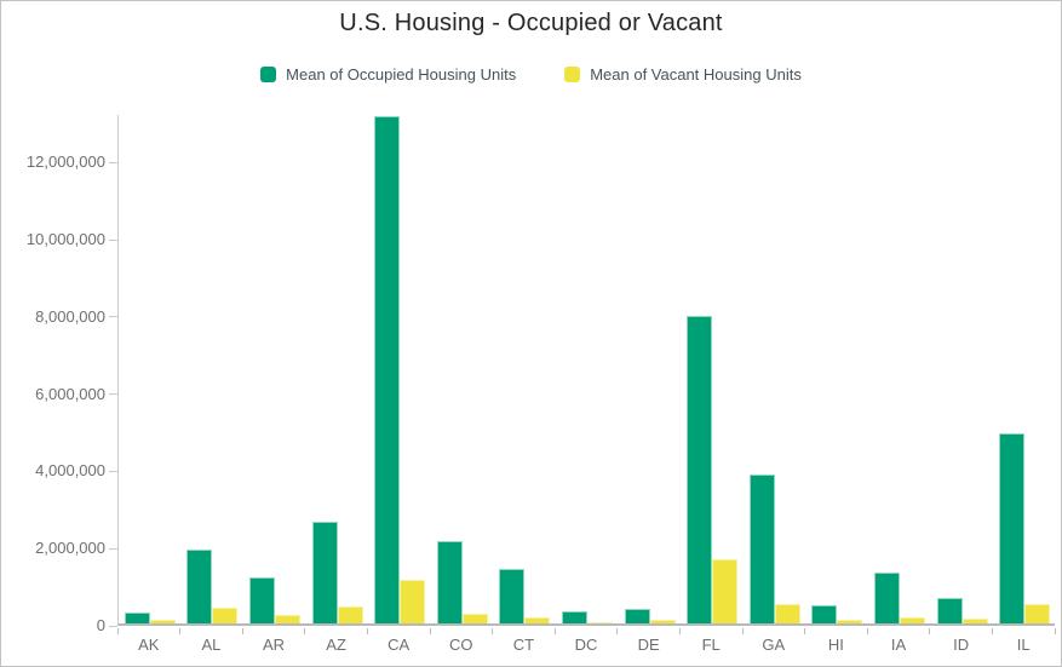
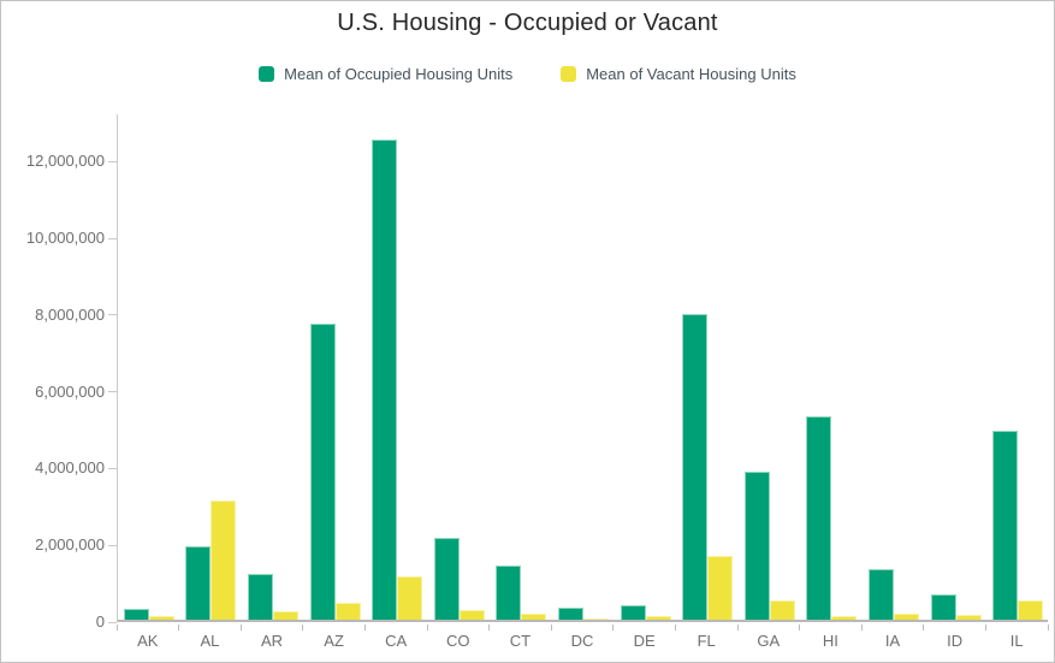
Mean of Vacant Housing Units/AL: 400000 -> 3100000
Mean of Occupied Housing Units/AZ: 2600000 -> 7700000
Mean of Occupied Housing Units/CA: 13200000 -> 12500000
Mean of Occupied Housing Units/HI: 500000 -> 5300000
